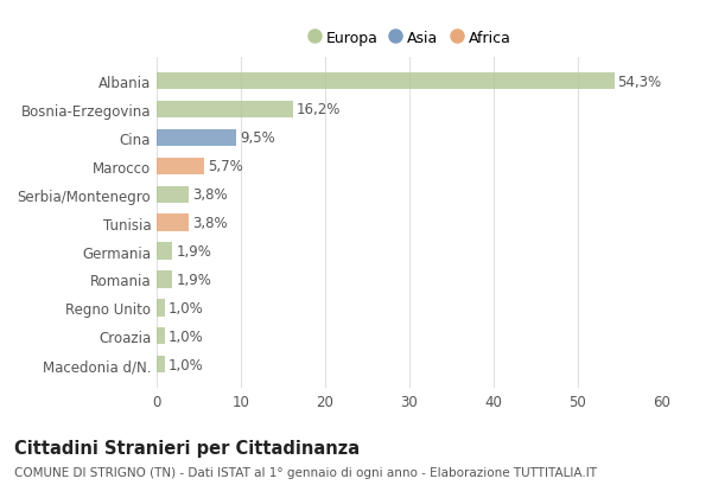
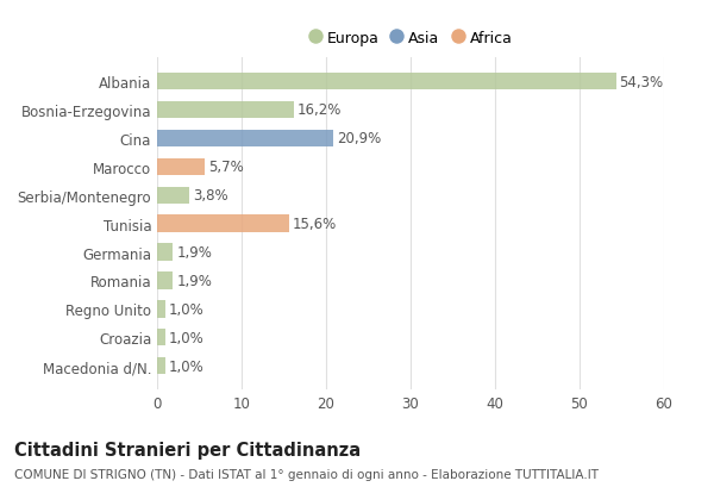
Cina: 9,5% -> 20,9%
Tunisia: 3,8% -> 15,6%
